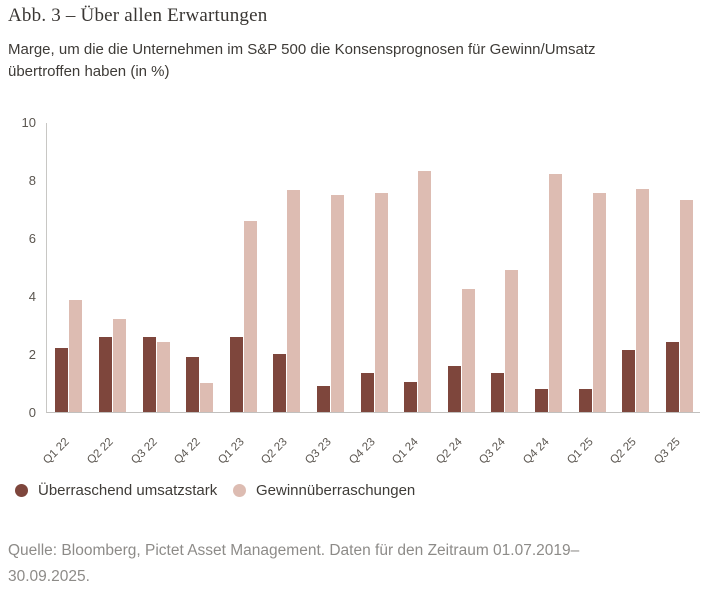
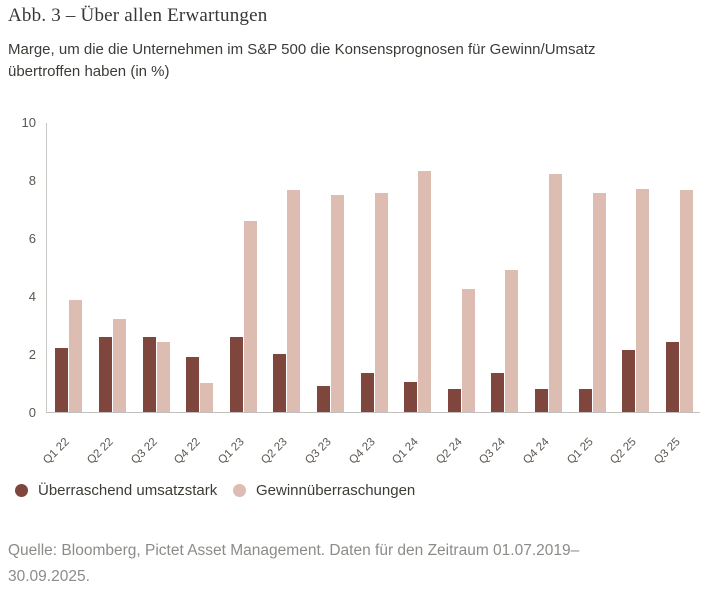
Überraschend umsatzstark/Q2 24: 1.6 -> 0.8
Gewinnüberraschungen/Q3 25: 7.3 -> 7.7
